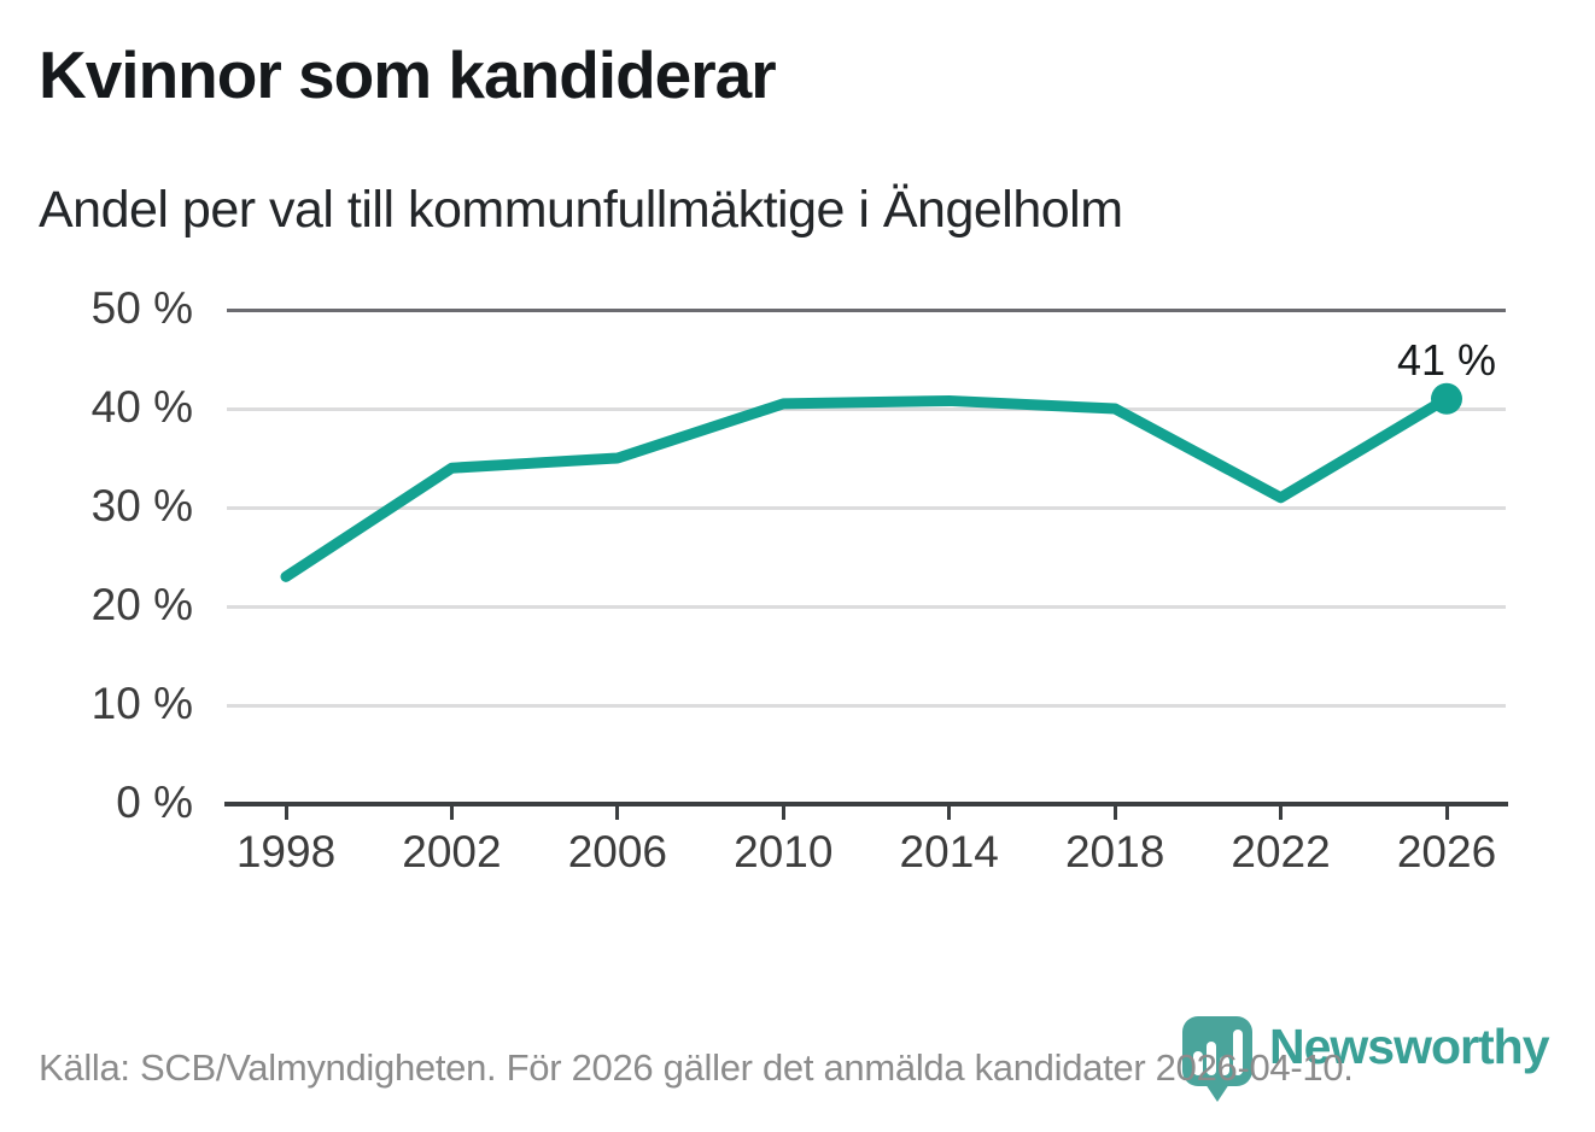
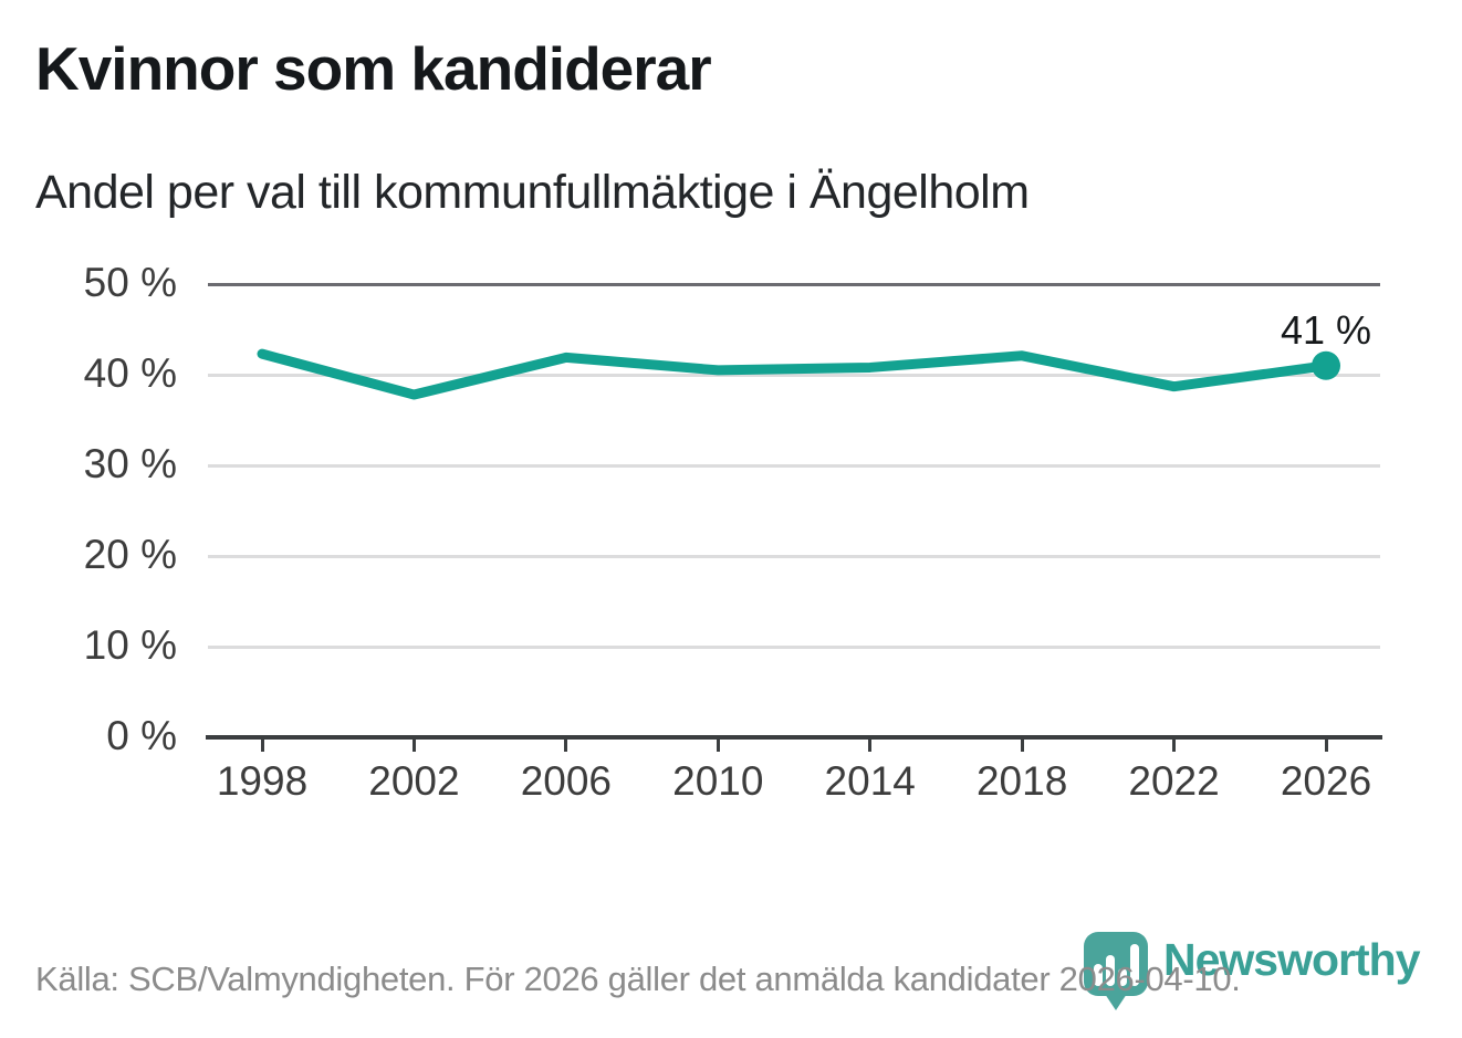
1998: 23% -> 42%
2002: 34% -> 38%
2006: 35% -> 42%
2018: 40% -> 42%
2022: 31% -> 39%
